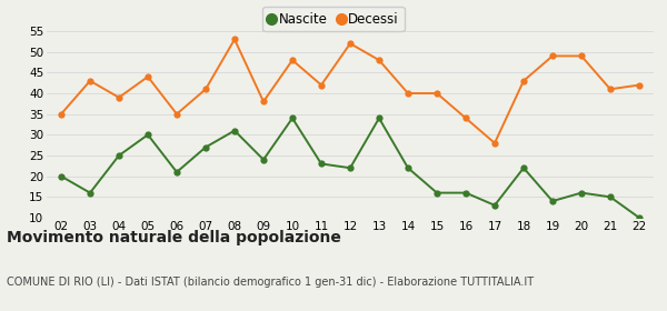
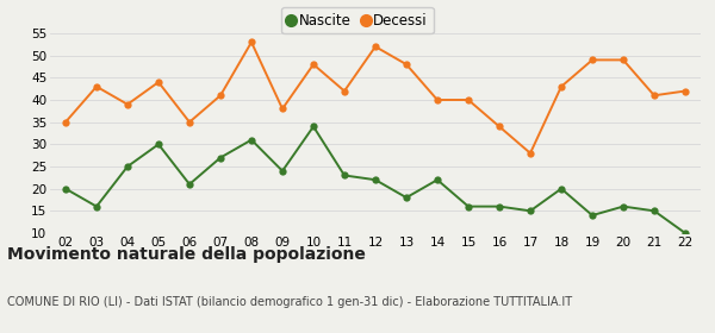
Nascite/13: 34 -> 18
Nascite/17: 13 -> 15
Nascite/18: 22 -> 20
